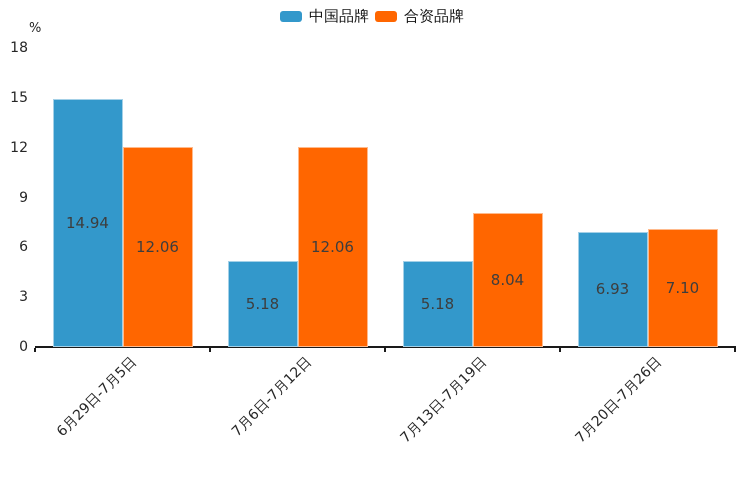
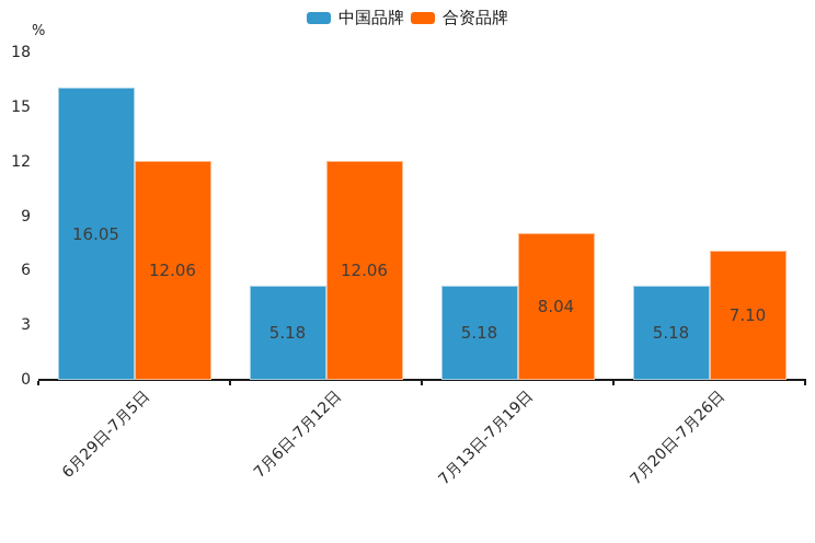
中国品牌/6月29日-7月5日: 14.94 -> 16.05
中国品牌/7月20日-7月26日: 6.93 -> 5.18
